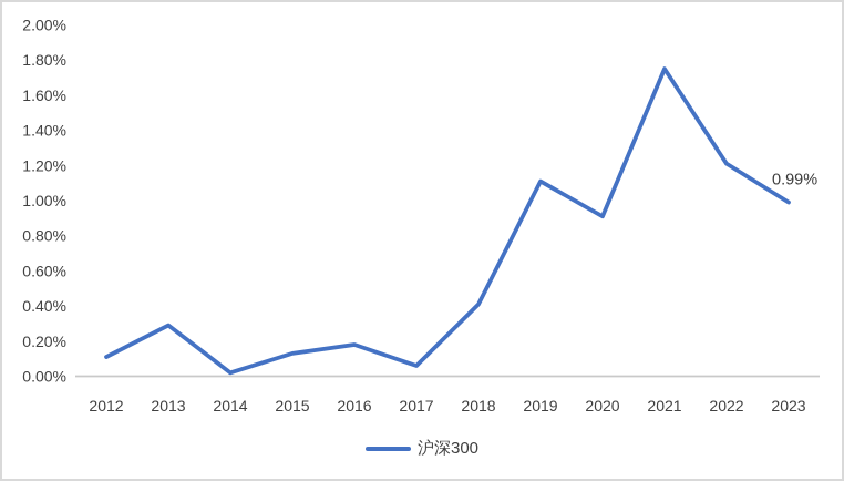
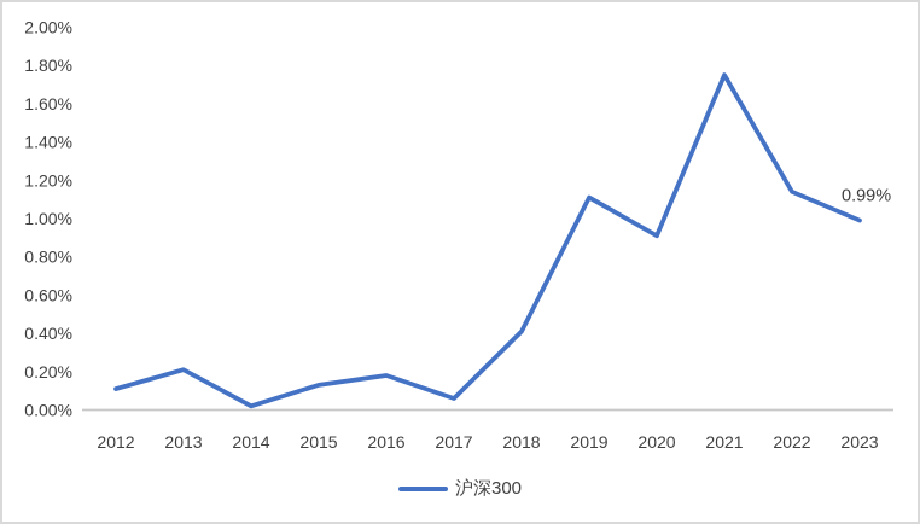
2013: 0.29% -> 0.21%
2022: 1.21% -> 1.14%
